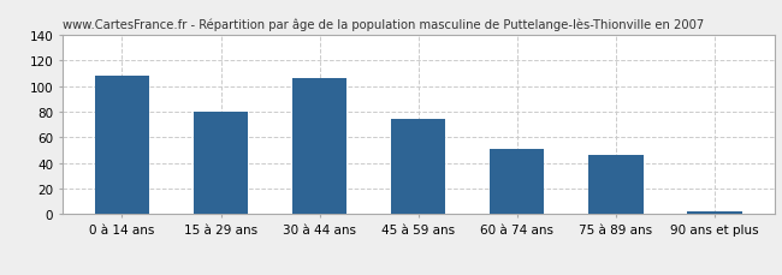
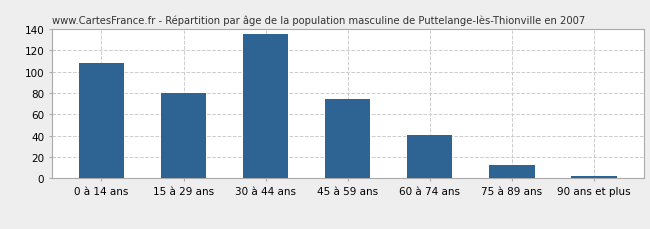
30 à 44 ans: 106 -> 135
60 à 74 ans: 51 -> 41
75 à 89 ans: 46 -> 13
